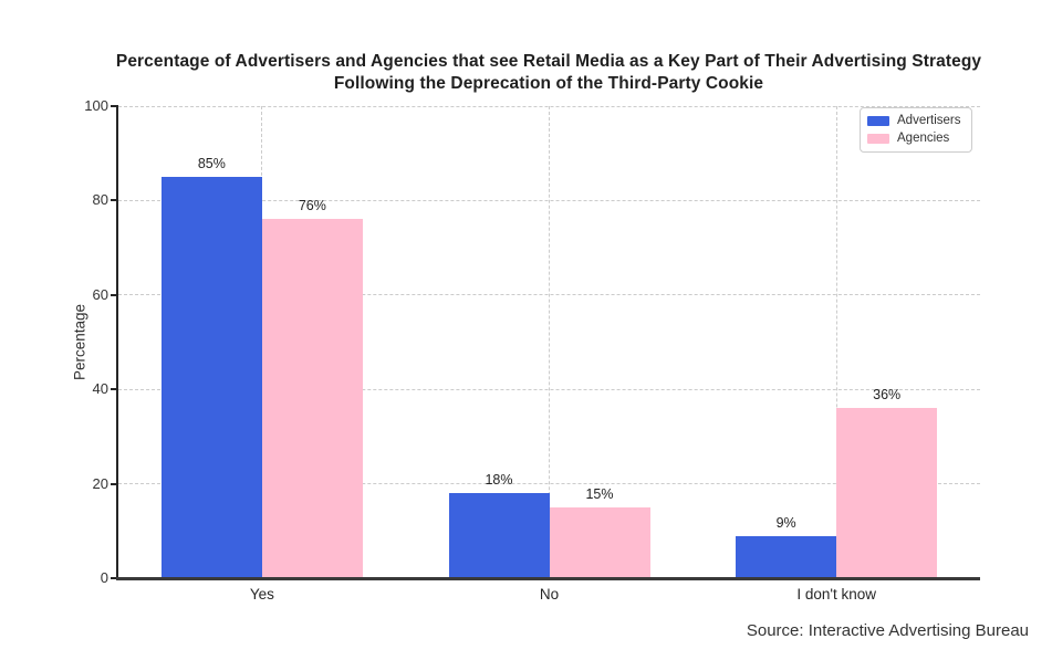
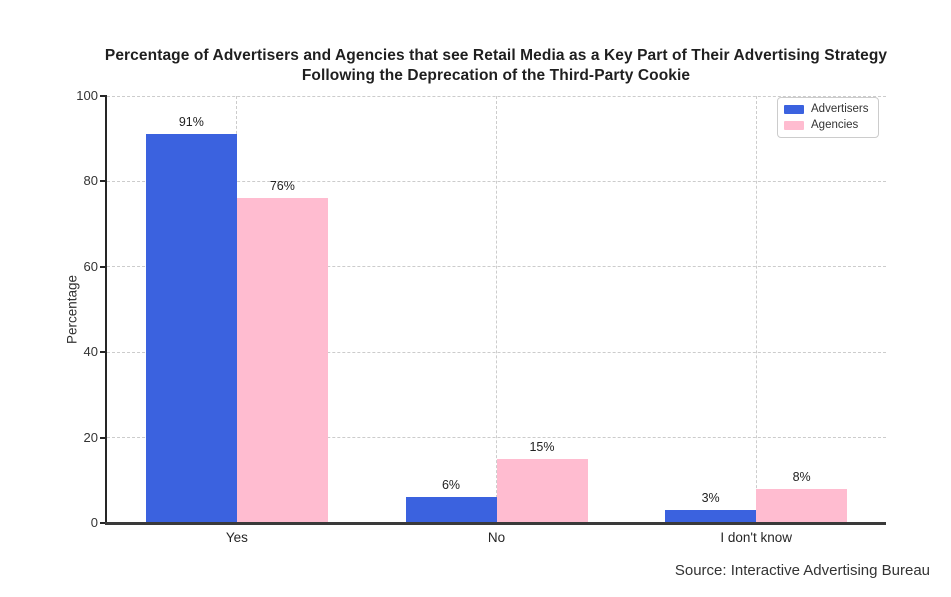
Advertisers/Yes: 85% -> 91%
Advertisers/No: 18% -> 6%
Advertisers/I don't know: 9% -> 3%
Agencies/I don't know: 36% -> 8%
